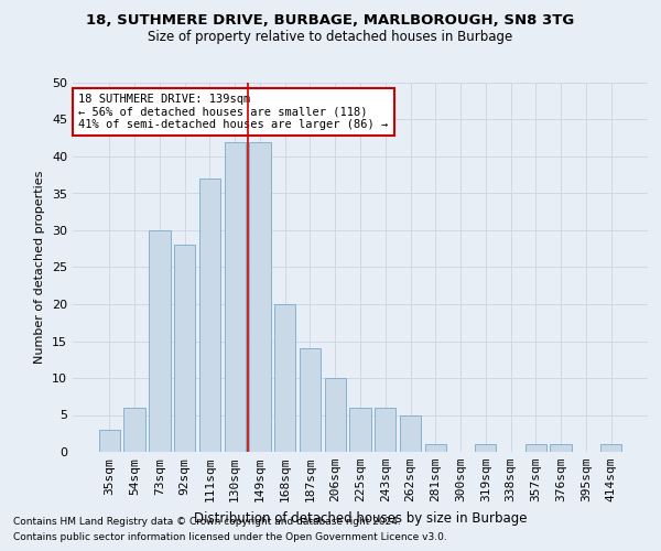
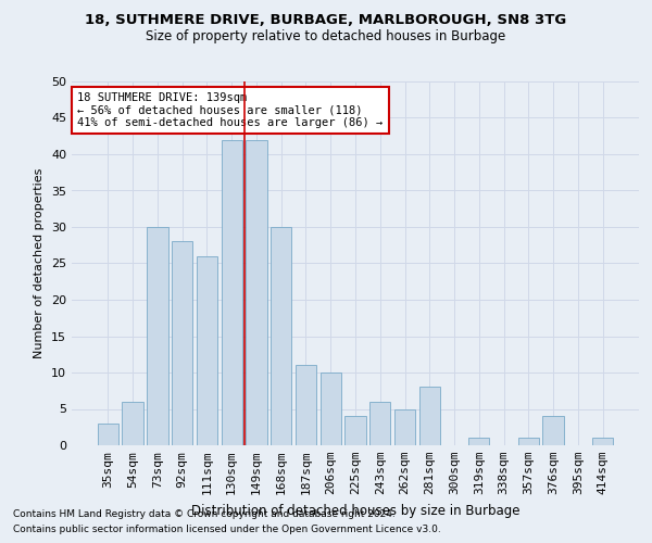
111sqm: 37 -> 26
168sqm: 20 -> 30
187sqm: 14 -> 11
225sqm: 6 -> 4
281sqm: 1 -> 8
376sqm: 1 -> 4
